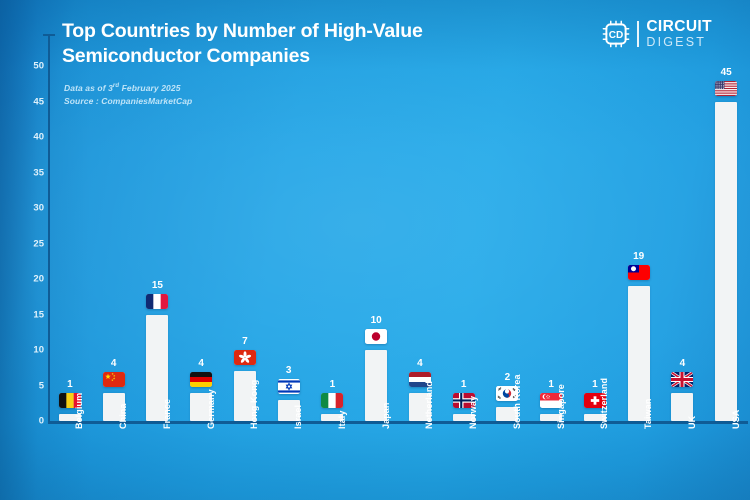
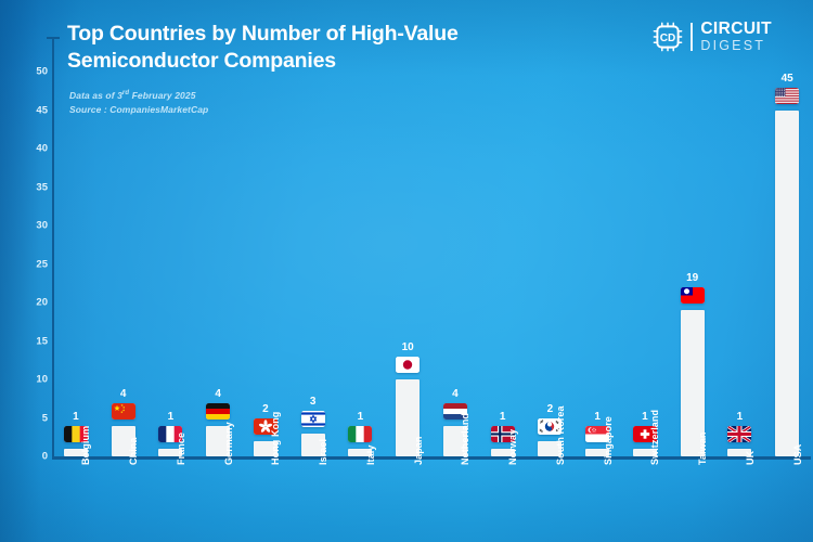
France: 15 -> 1
Hong Kong: 7 -> 2
UK: 4 -> 1
